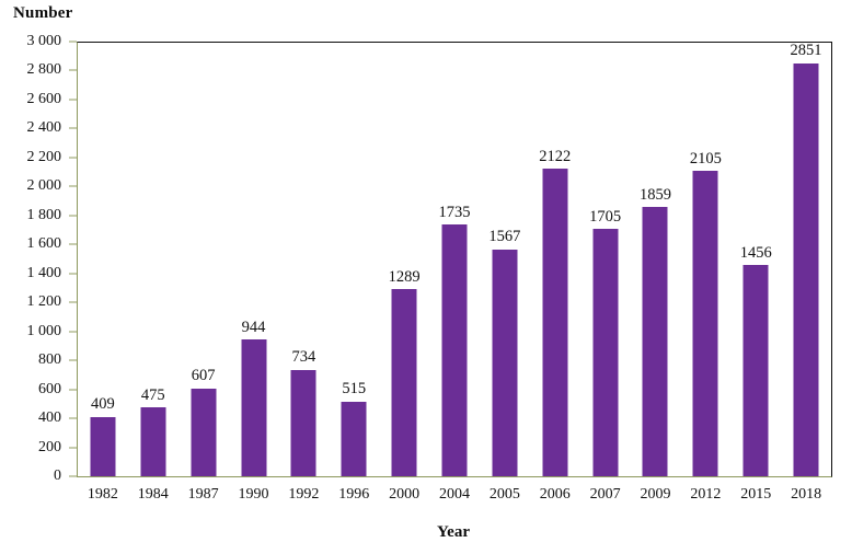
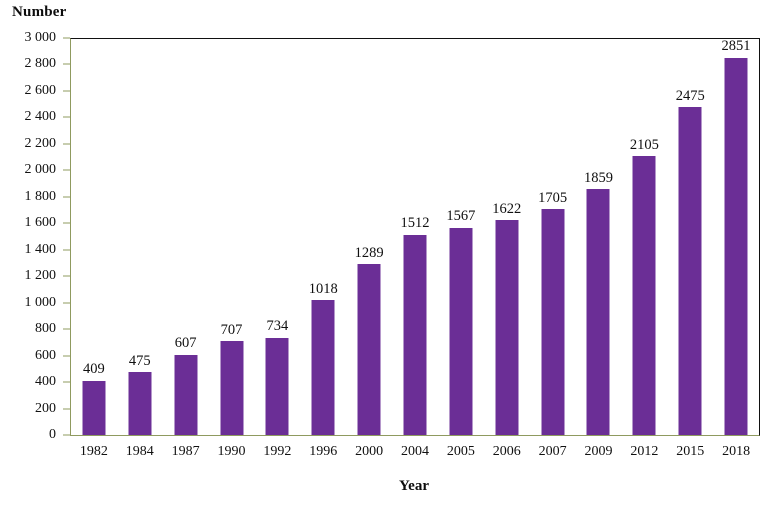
1990: 944 -> 707
1996: 515 -> 1018
2004: 1735 -> 1512
2006: 2122 -> 1622
2015: 1456 -> 2475
